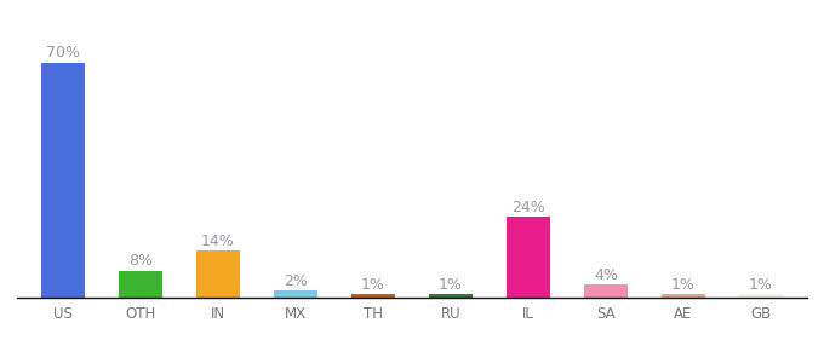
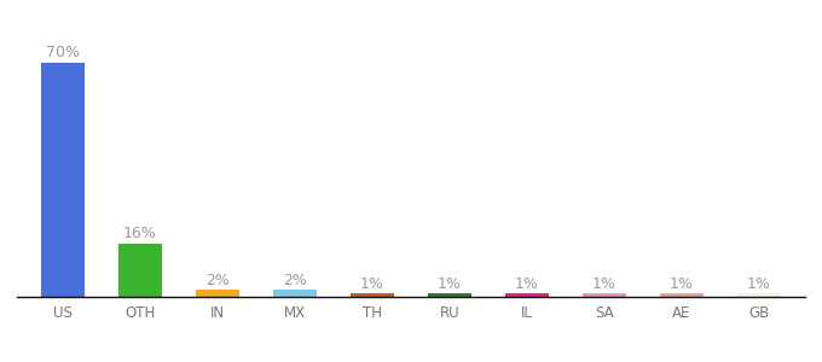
OTH: 8% -> 16%
IN: 14% -> 2%
IL: 24% -> 1%
SA: 4% -> 1%
